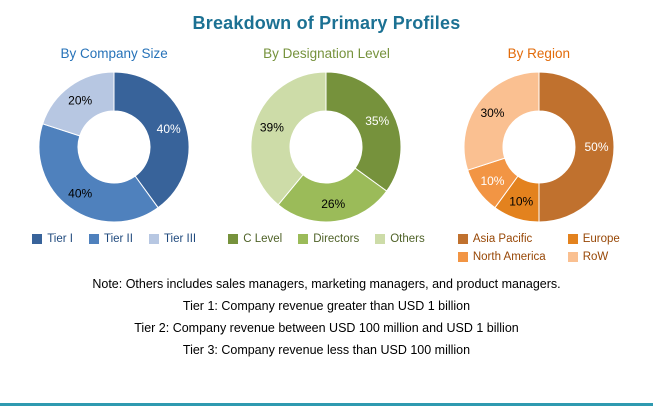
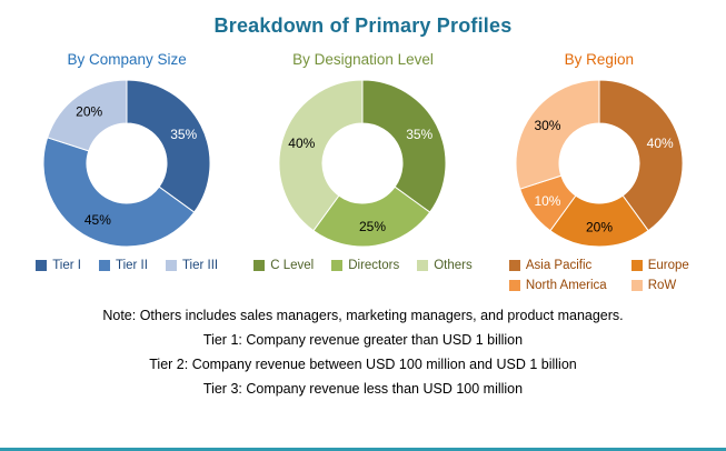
By Company Size/Tier I: 40% -> 35%
By Company Size/Tier II: 40% -> 45%
By Designation Level/Directors: 26% -> 25%
By Designation Level/Others: 39% -> 40%
By Region/Asia Pacific: 50% -> 40%
By Region/Europe: 10% -> 20%
